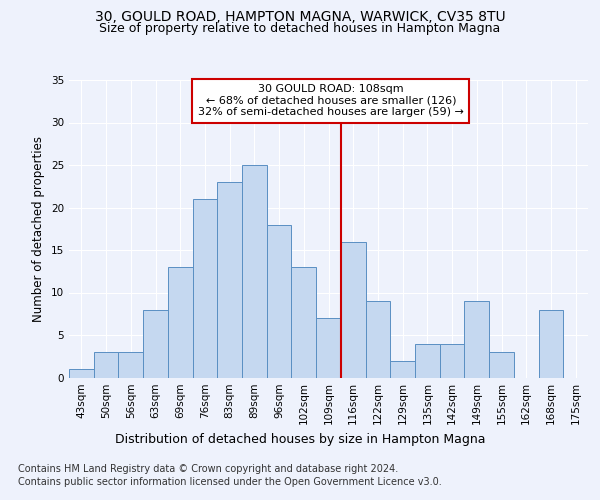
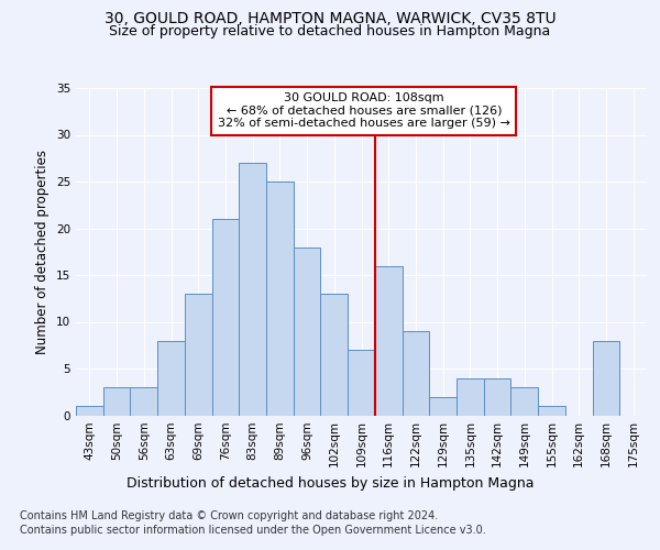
83sqm: 23 -> 27
149sqm: 9 -> 3
155sqm: 3 -> 1
